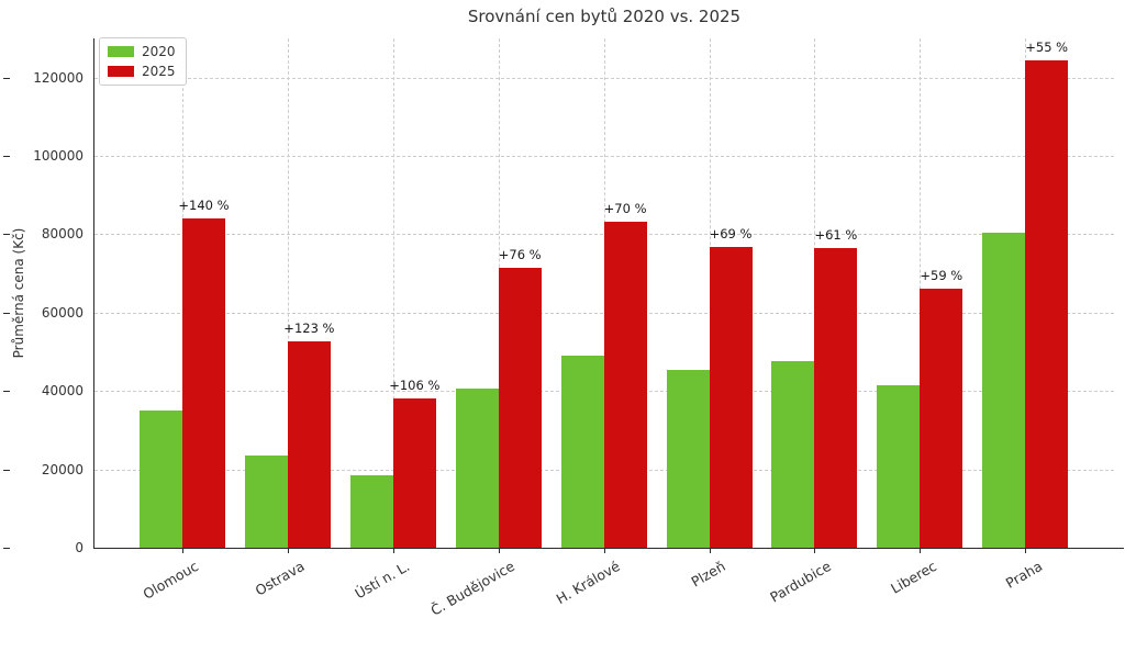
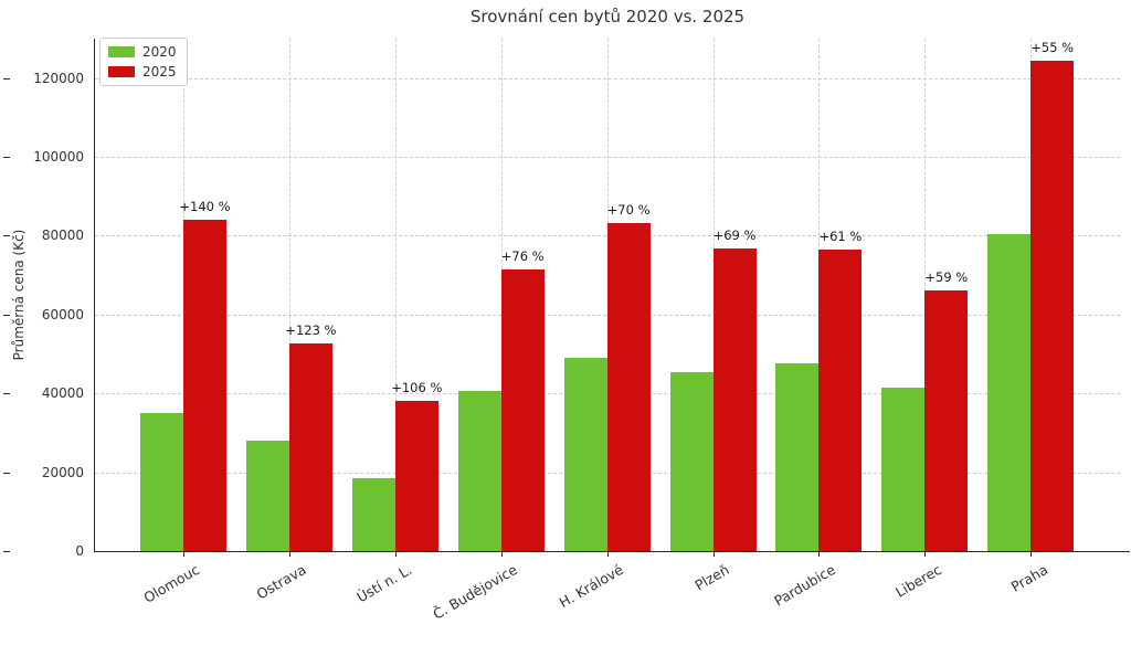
2020/Ostrava: 24000 -> 28000
